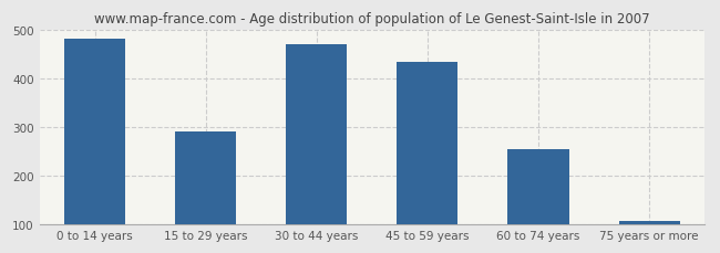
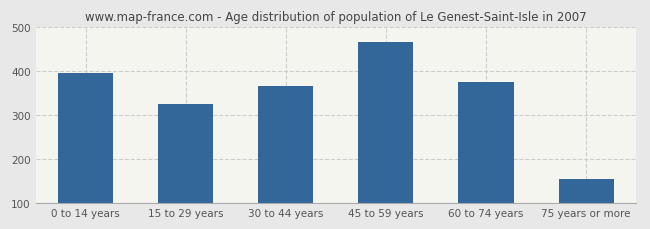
0 to 14 years: 482 -> 395
15 to 29 years: 292 -> 325
30 to 44 years: 470 -> 365
45 to 59 years: 435 -> 465
60 to 74 years: 255 -> 375
75 years or more: 106 -> 155
